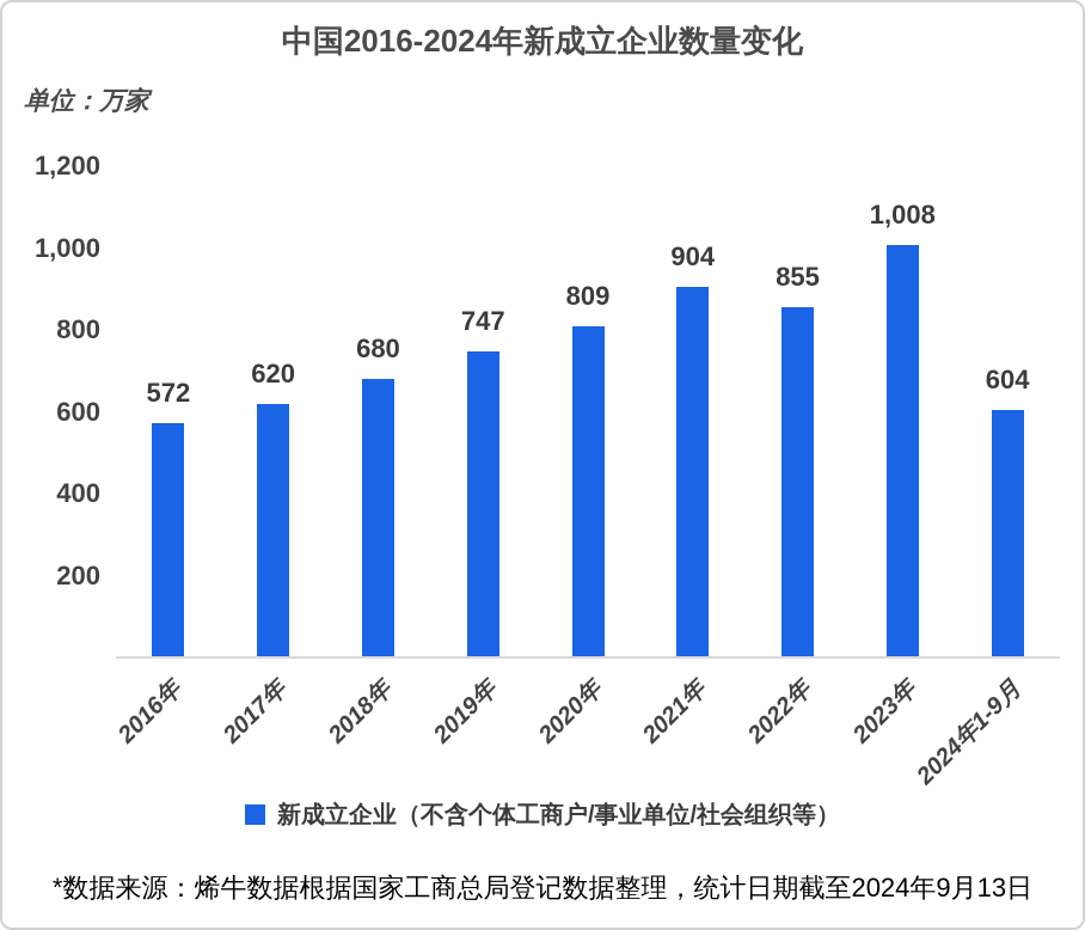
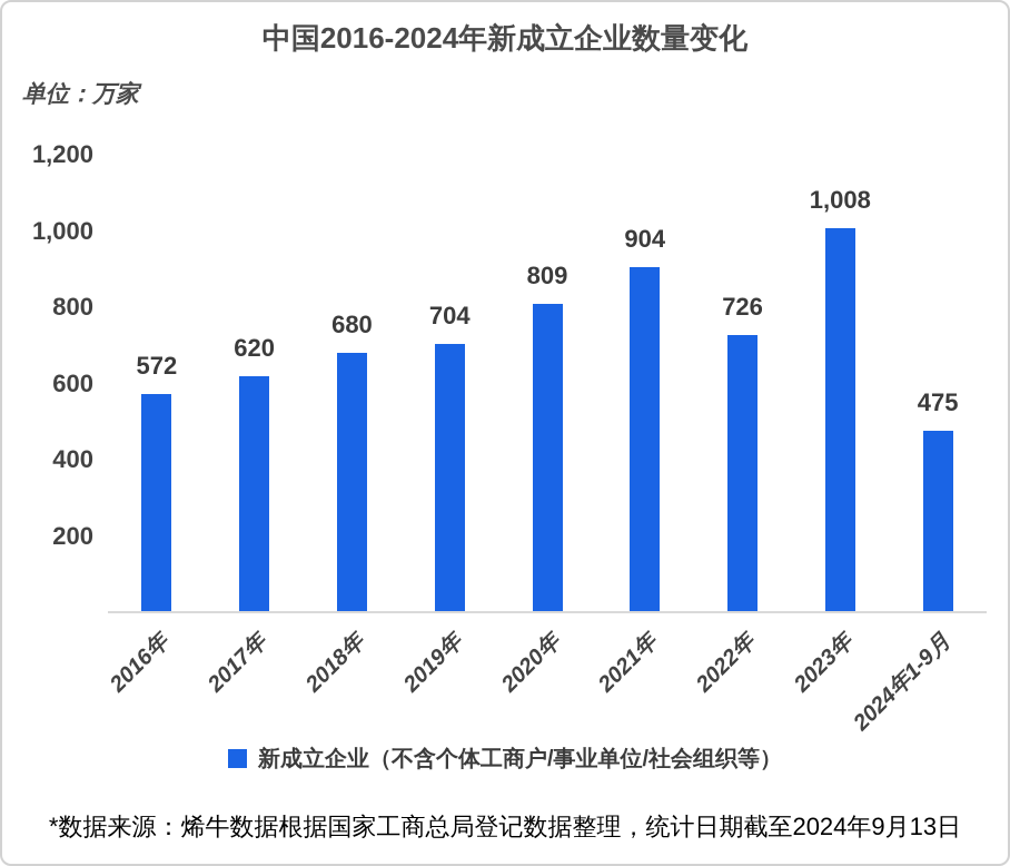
2019年: 747 -> 704
2022年: 855 -> 726
2024年1-9月: 604 -> 475
